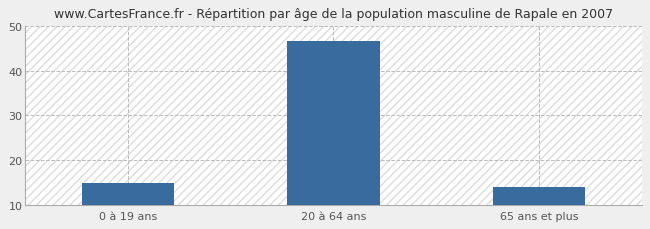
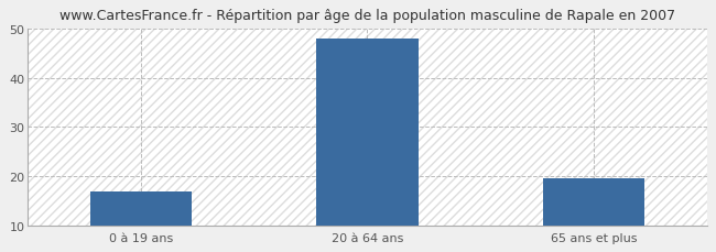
0 à 19 ans: 15.0 -> 17.0
20 à 64 ans: 46.5 -> 48.0
65 ans et plus: 14.0 -> 19.5
